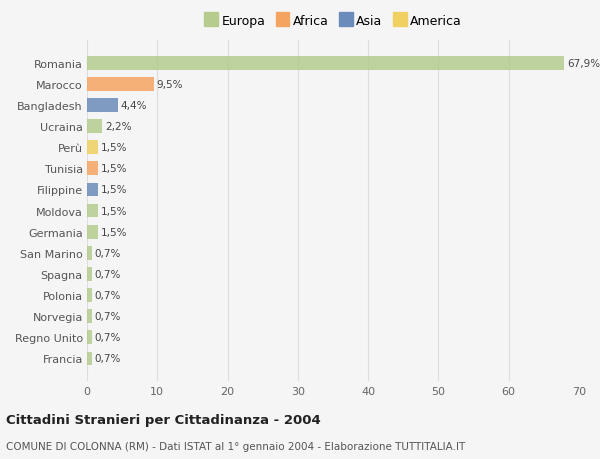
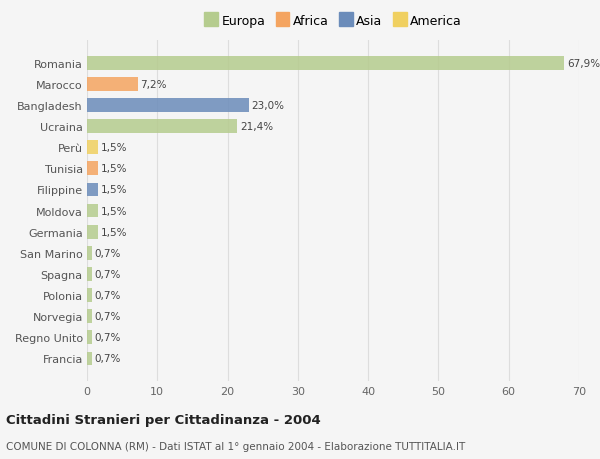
Marocco: 9,5% -> 7,2%
Bangladesh: 4,4% -> 23,0%
Ucraina: 2,2% -> 21,4%
